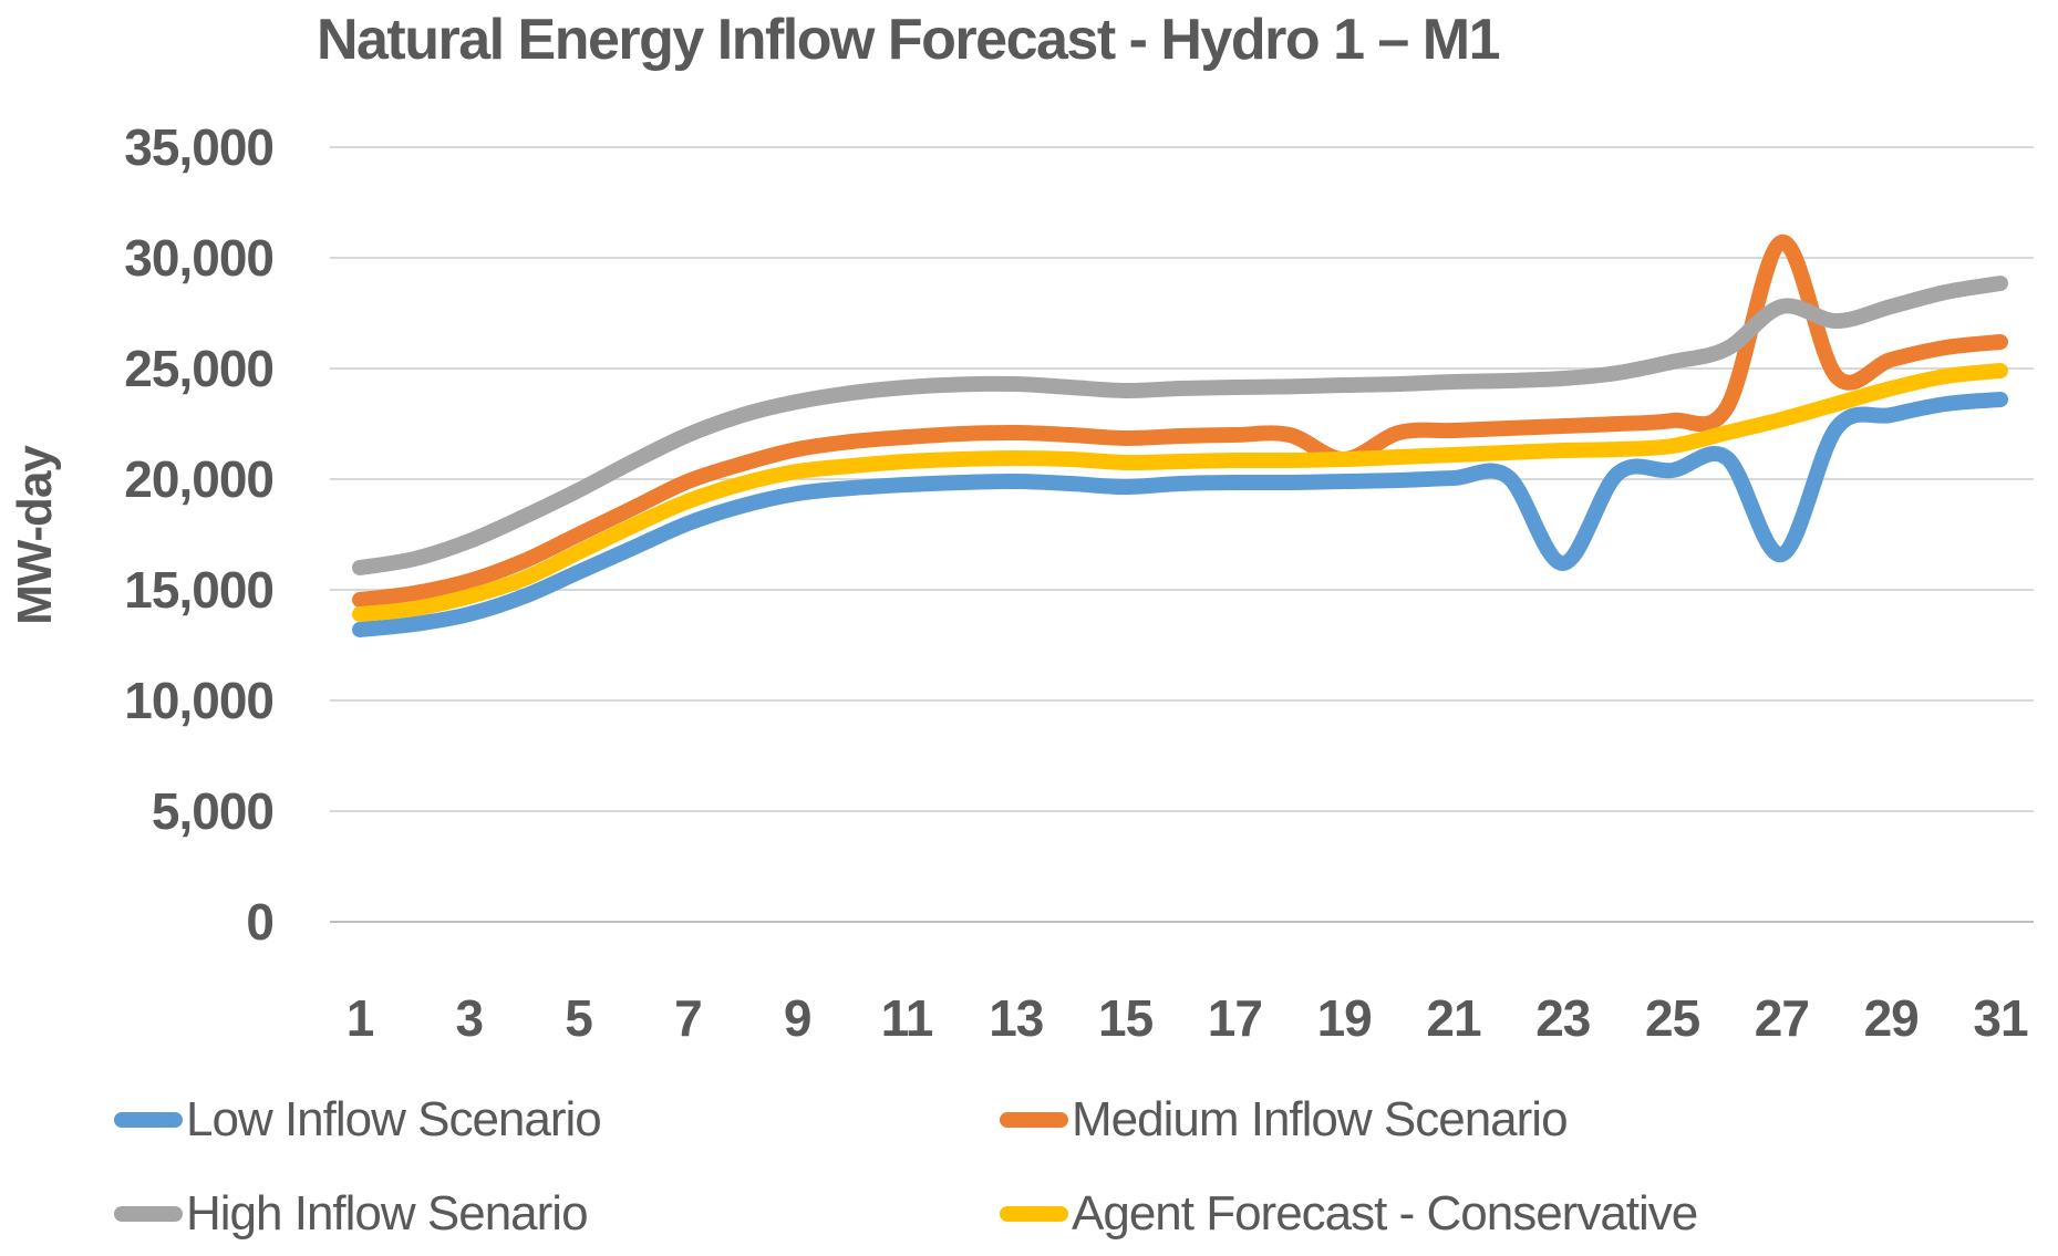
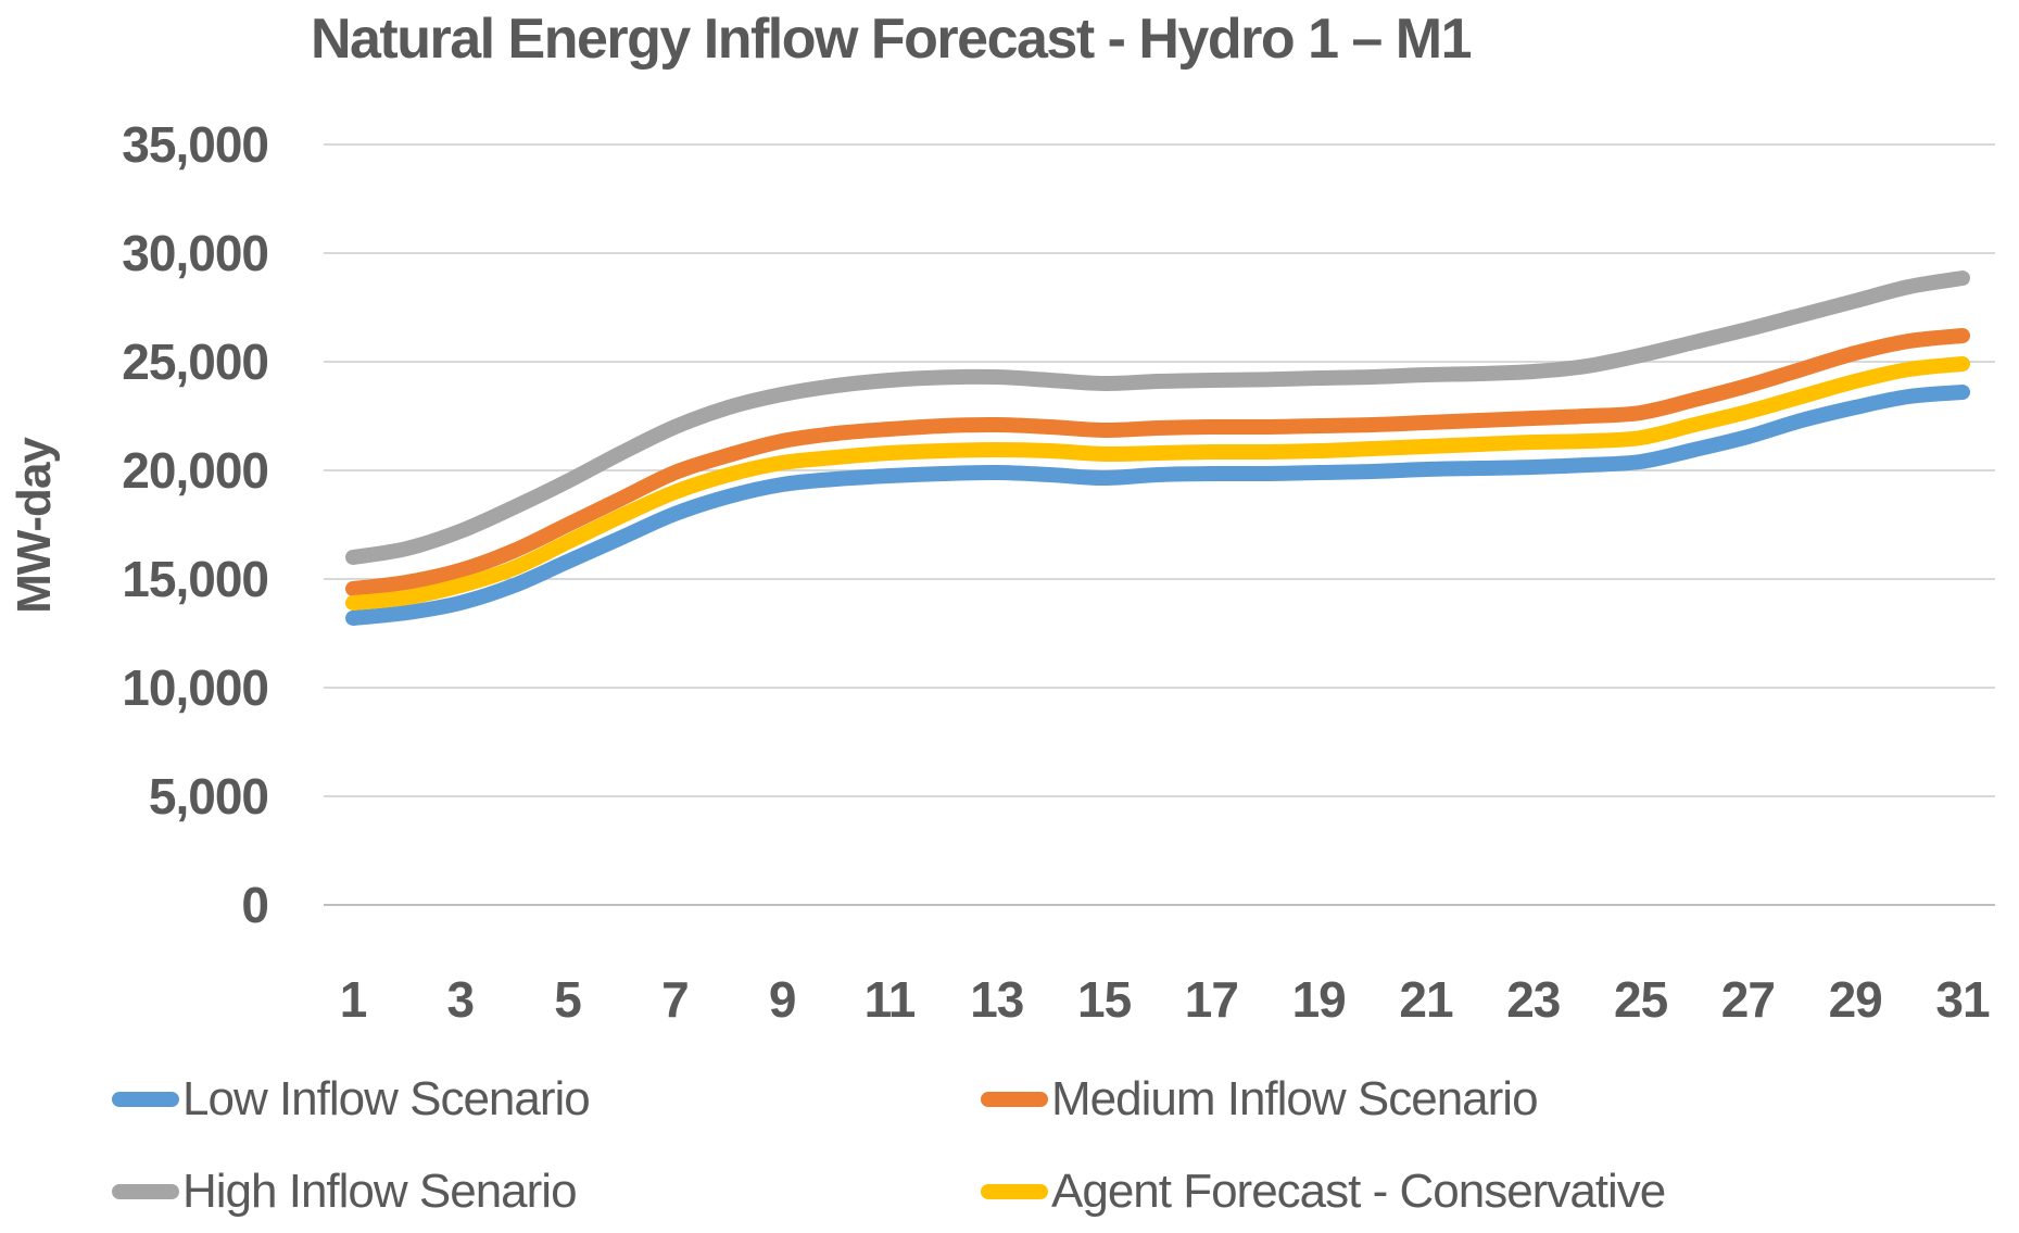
Medium Inflow Scenario/19: 20900 -> 22000
Low Inflow Scenario/23: 16200 -> 20200
Low Inflow Scenario/27: 16600 -> 21600
Medium Inflow Scenario/27: 30700 -> 23900
High Inflow Senario/27: 27800 -> 26500
